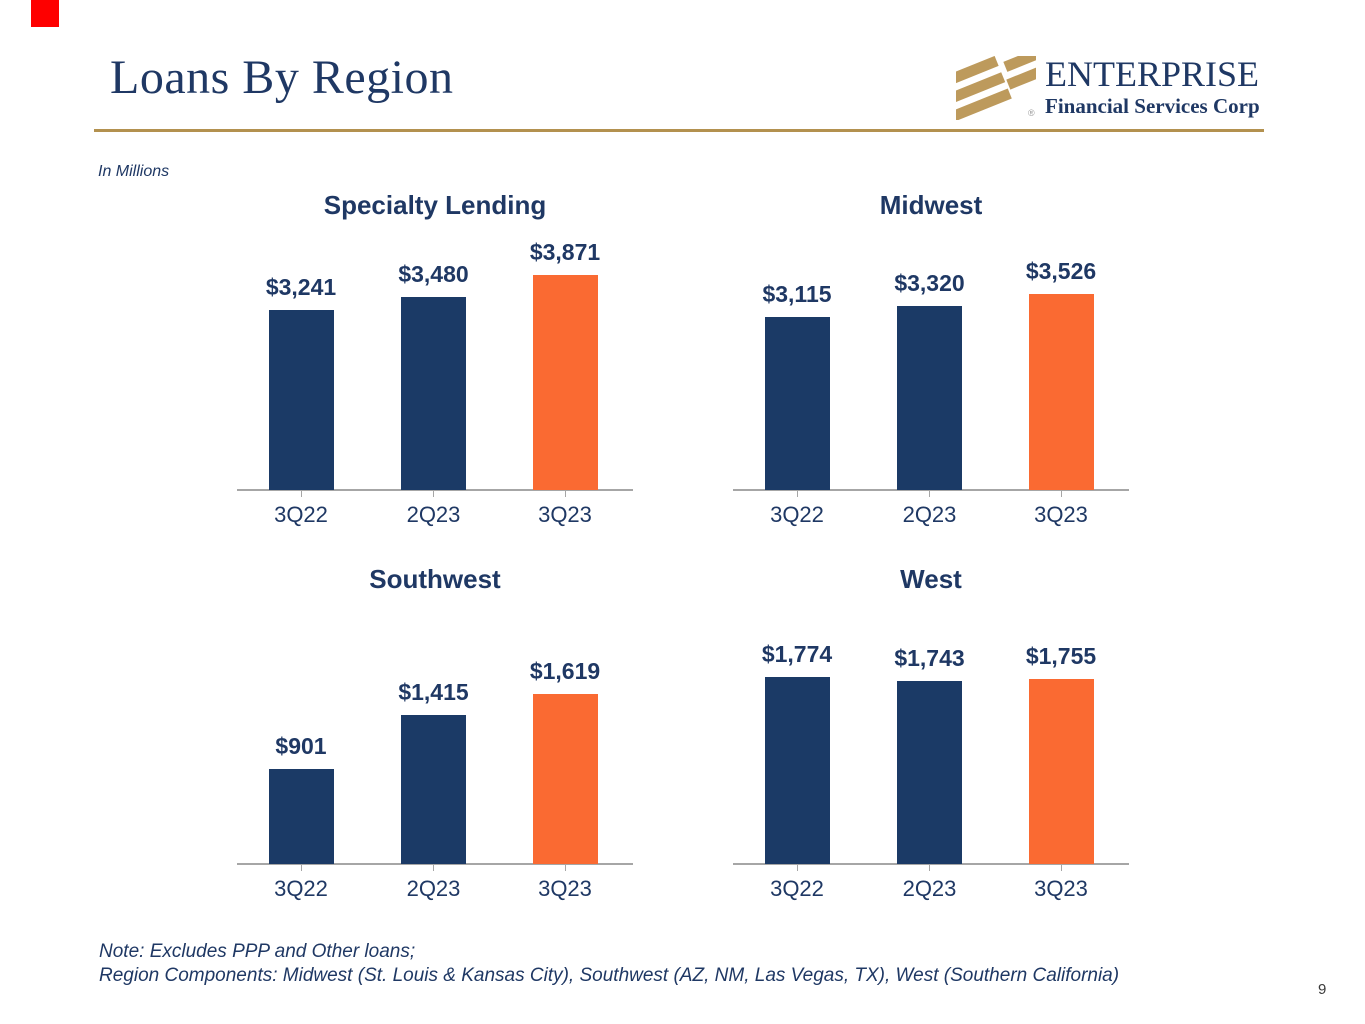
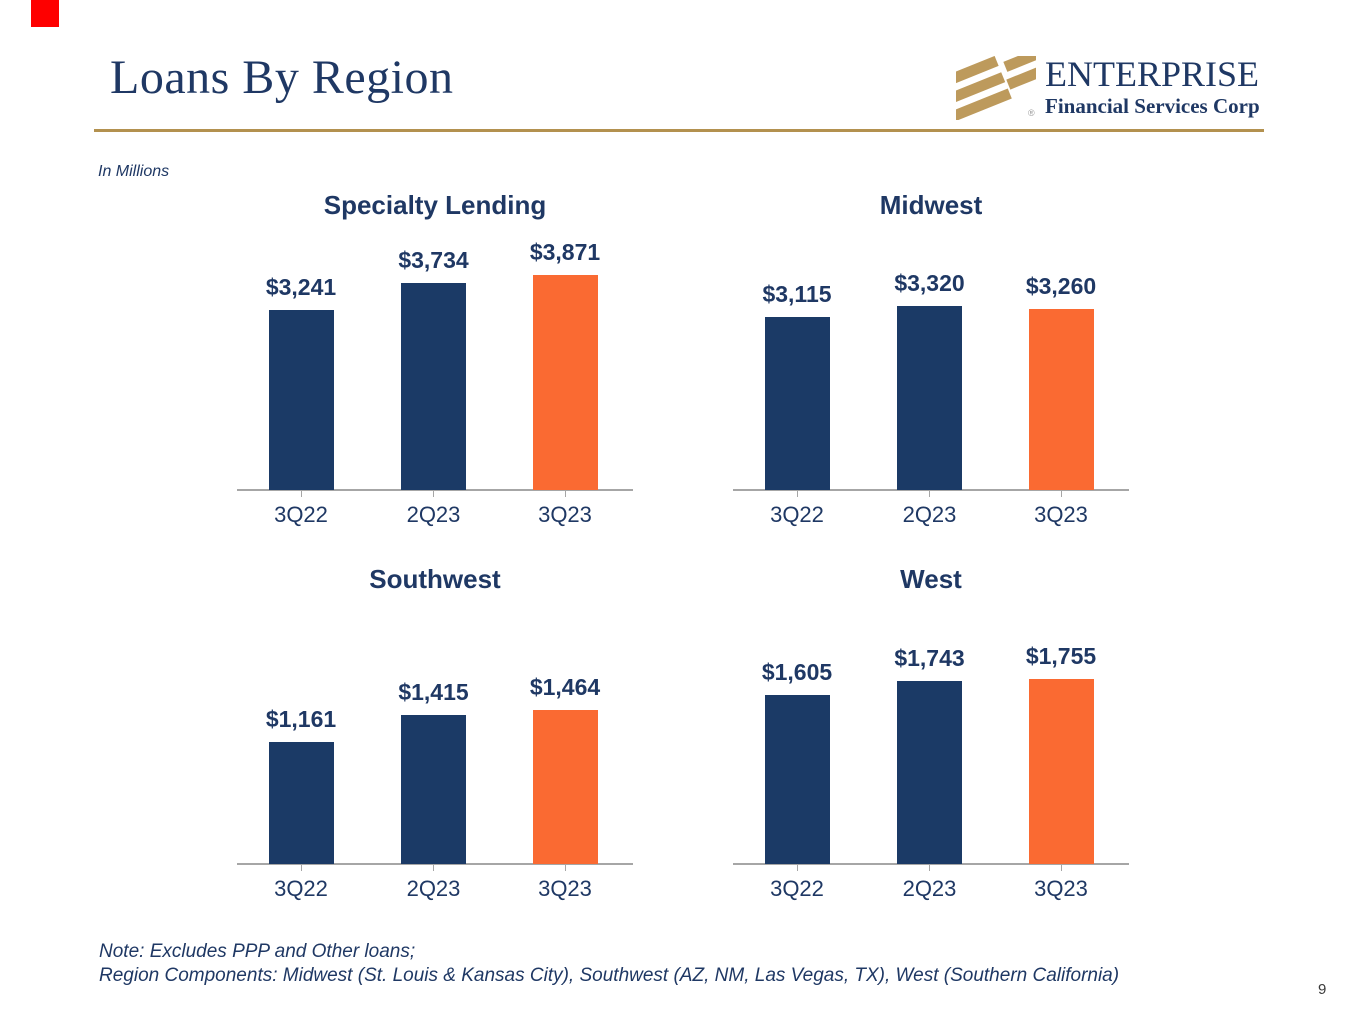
Specialty Lending/2Q23: $3,480 -> $3,734
Midwest/3Q23: $3,526 -> $3,260
Southwest/3Q22: $901 -> $1,161
Southwest/3Q23: $1,619 -> $1,464
West/3Q22: $1,774 -> $1,605
